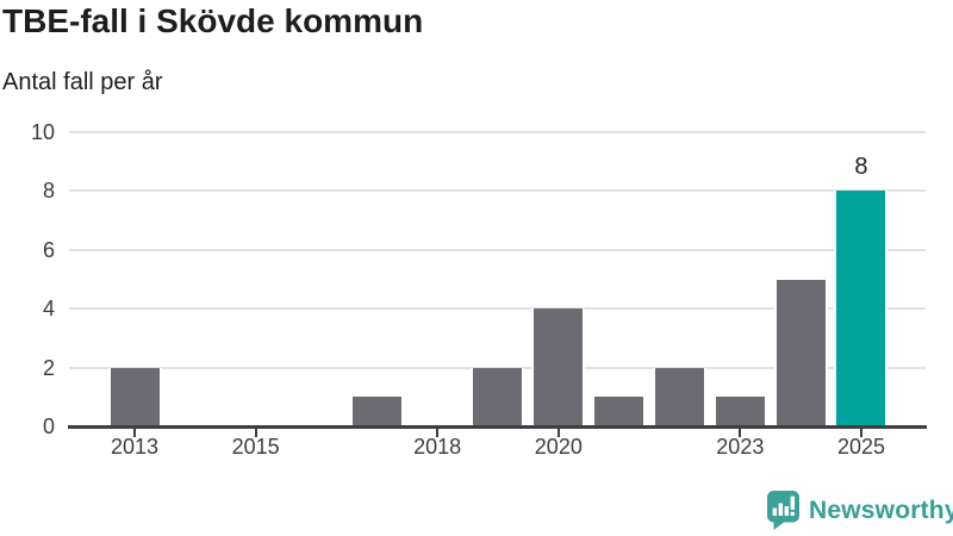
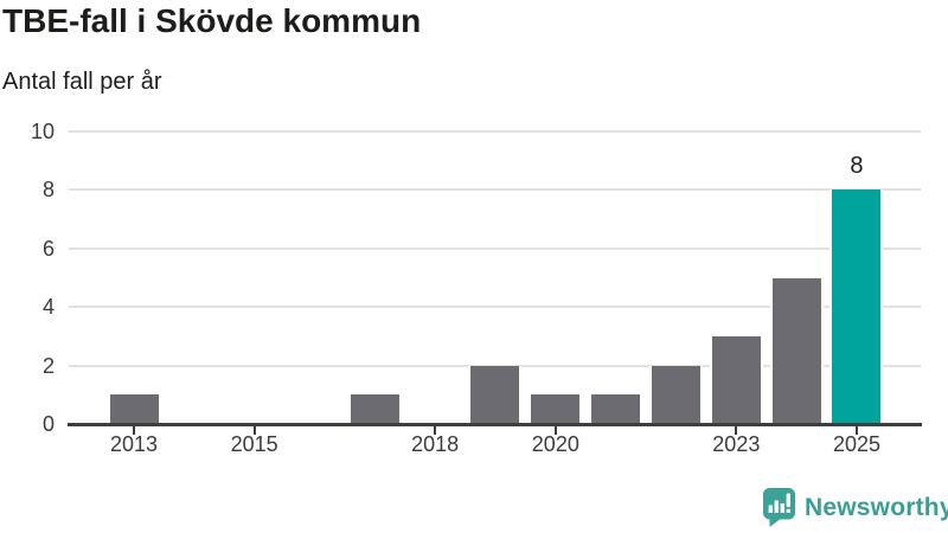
2013: 2 -> 1
2020: 4 -> 1
2023: 1 -> 3
